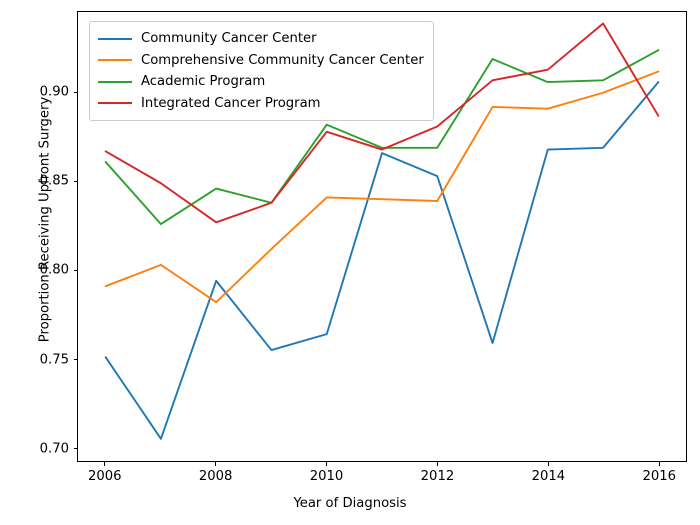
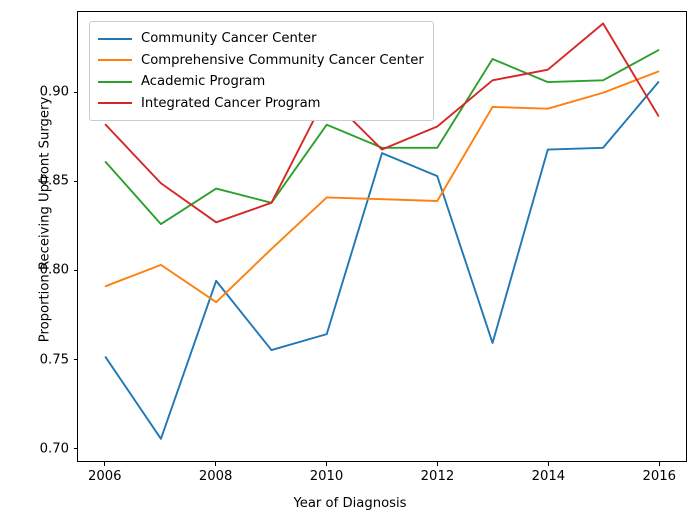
Integrated Cancer Program/2006: 0.867 -> 0.882
Integrated Cancer Program/2010: 0.878 -> 0.899
